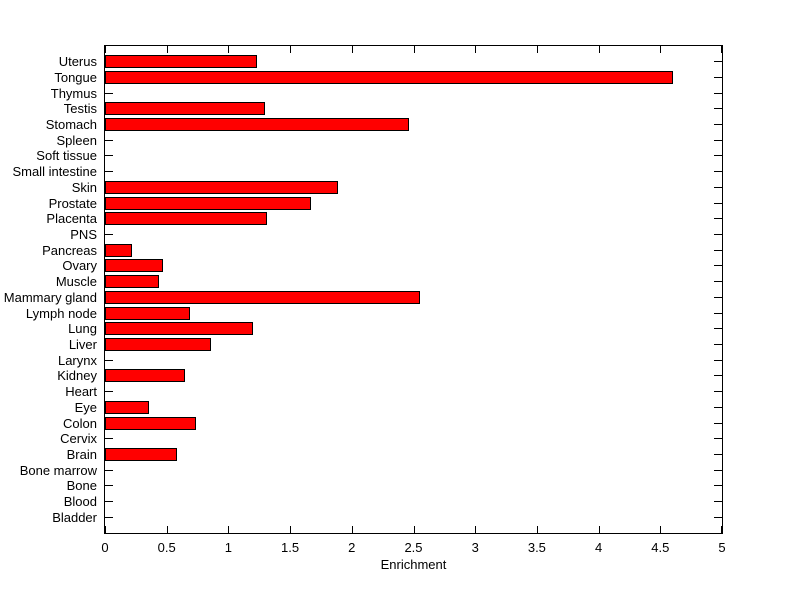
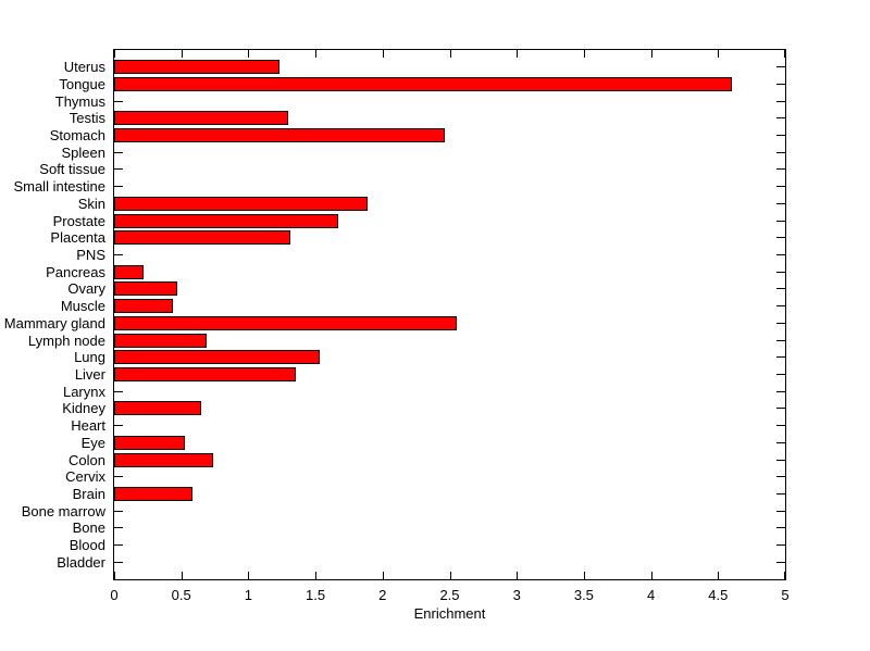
Lung: 1.20 -> 1.53
Liver: 0.86 -> 1.35
Eye: 0.36 -> 0.53
